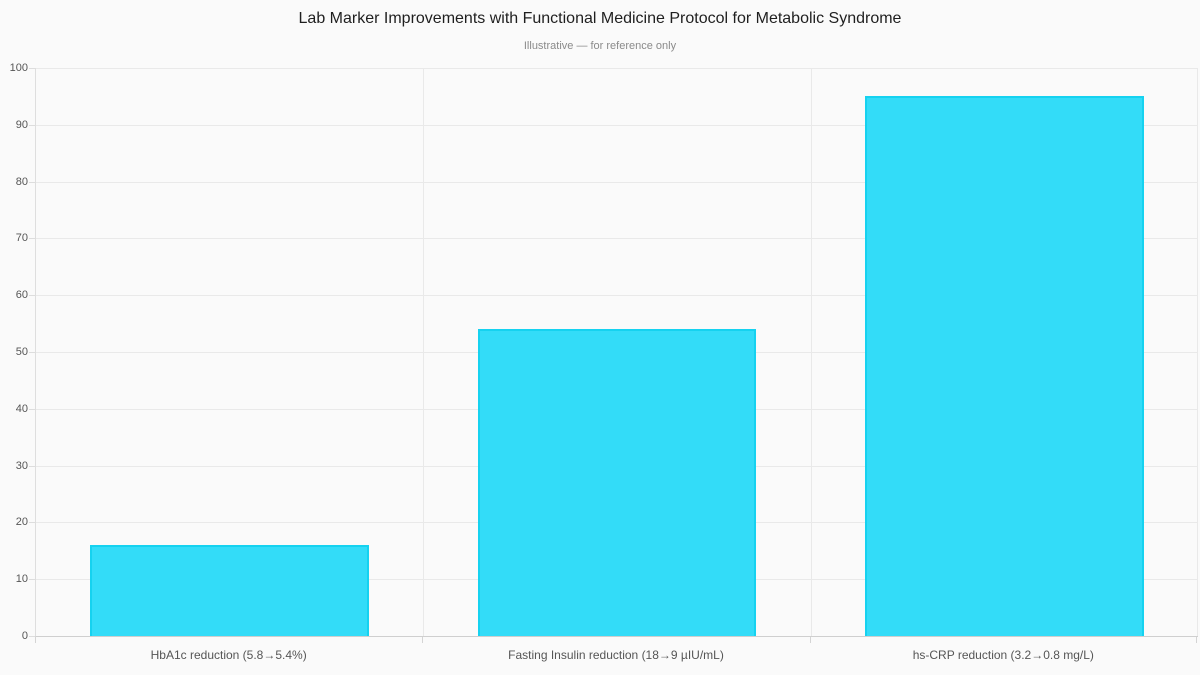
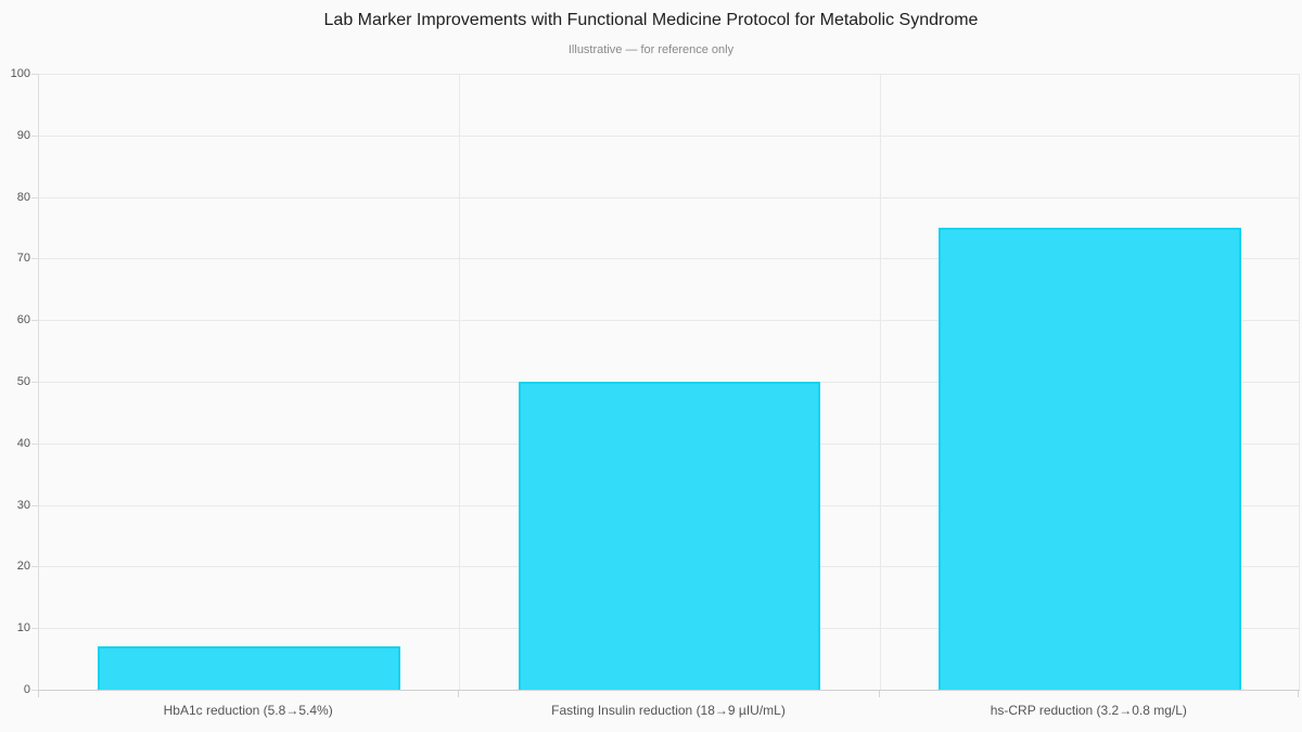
HbA1c reduction (5.8→5.4%): 16 -> 7
Fasting Insulin reduction (18→9 µIU/mL): 54 -> 50
hs-CRP reduction (3.2→0.8 mg/L): 95 -> 75
